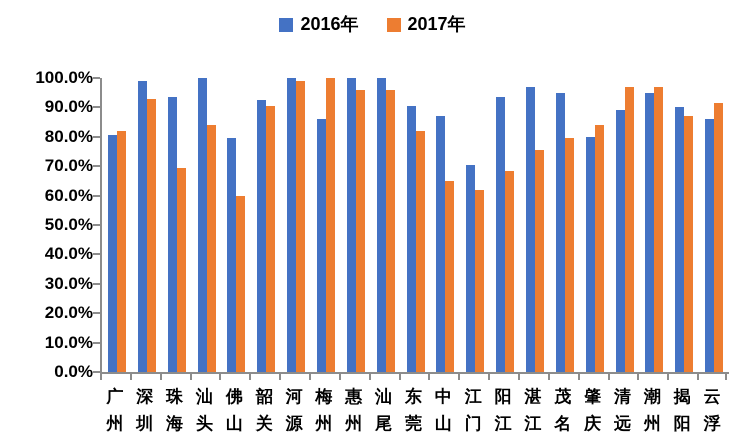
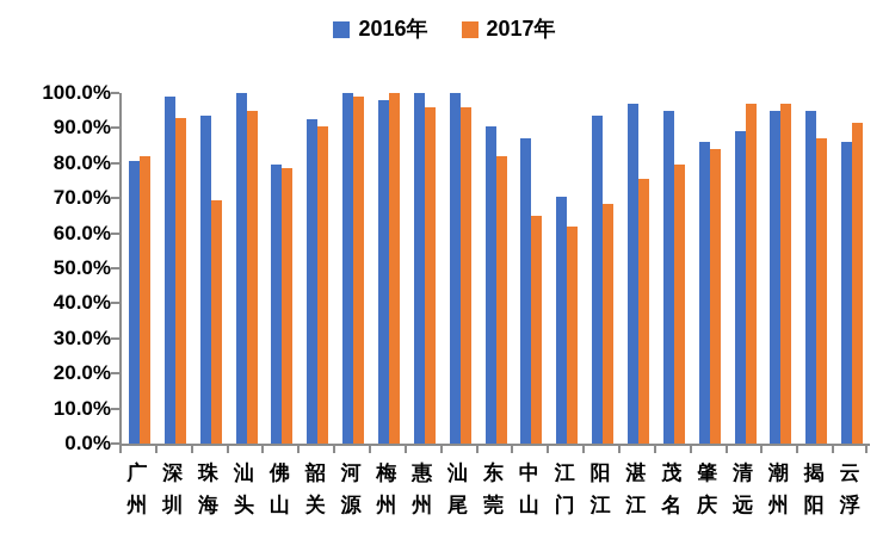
2017年/汕头: 84% -> 95%
2017年/佛山: 60% -> 78%
2016年/梅州: 86% -> 98%
2016年/肇庆: 80% -> 86%
2016年/揭阳: 90% -> 95%
